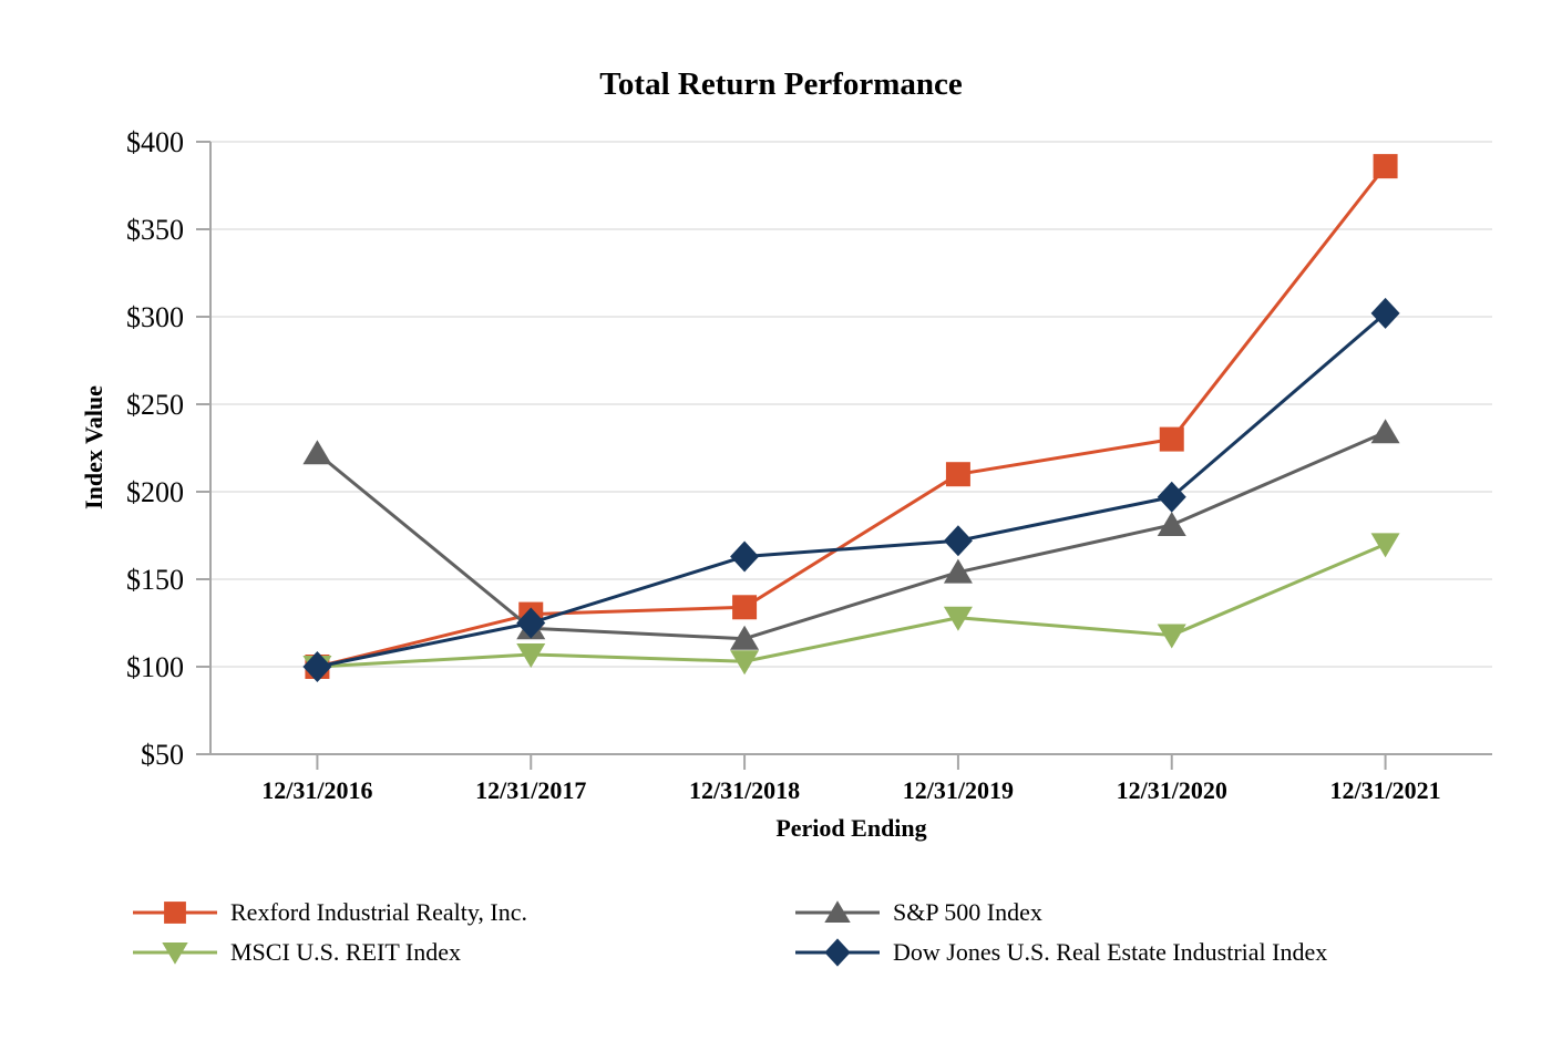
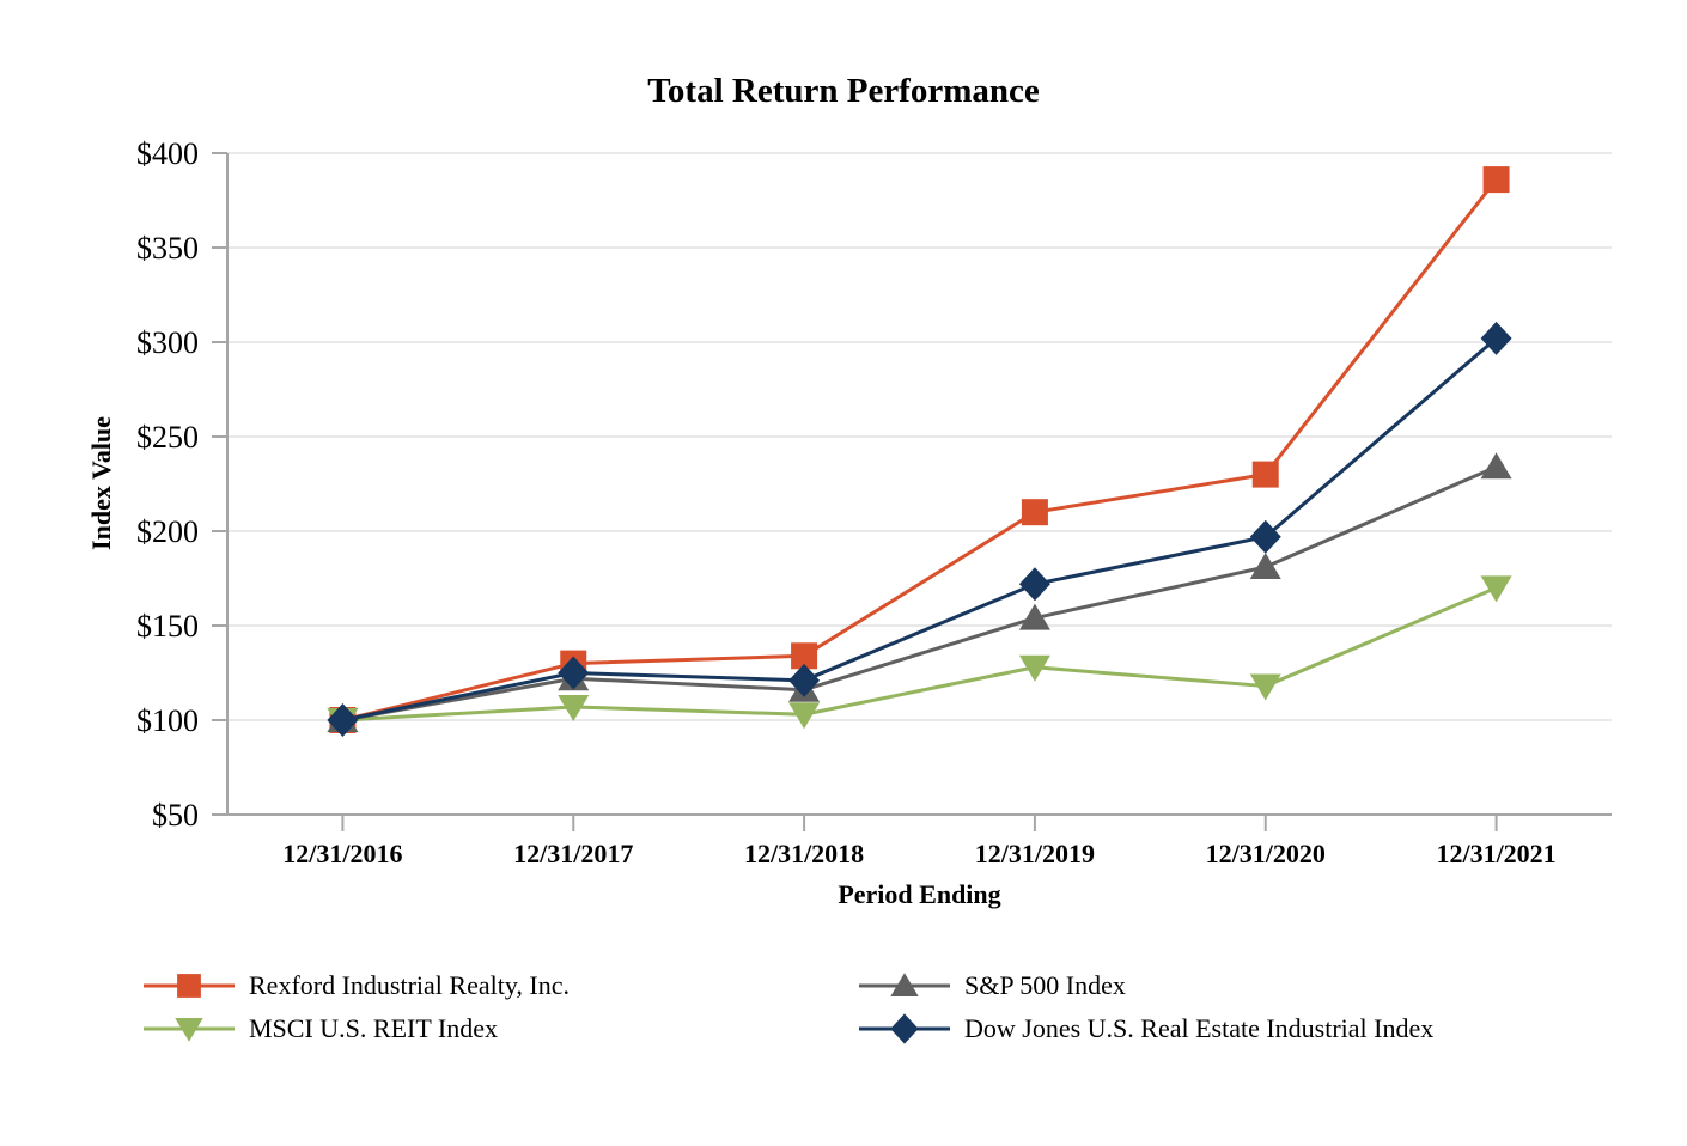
S&P 500 Index/12/31/2016: $222 -> $100
Dow Jones U.S. Real Estate Industrial Index/12/31/2018: $163 -> $121
